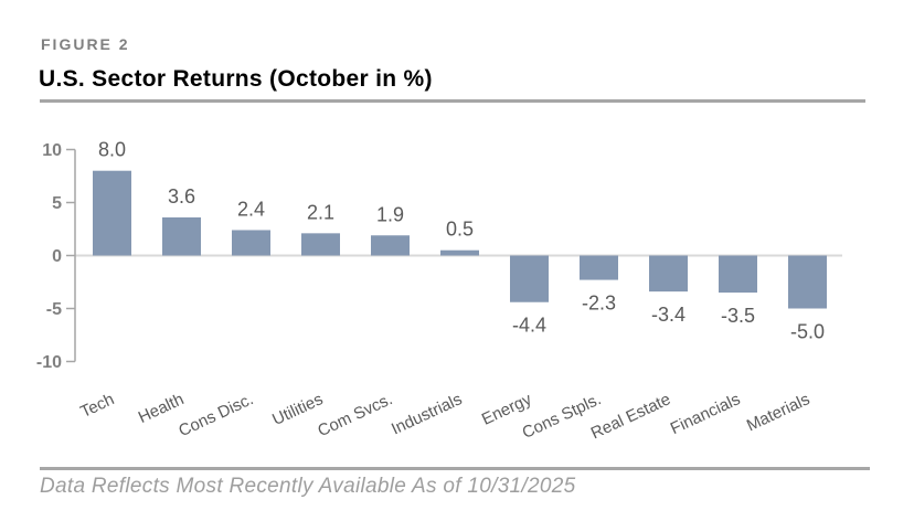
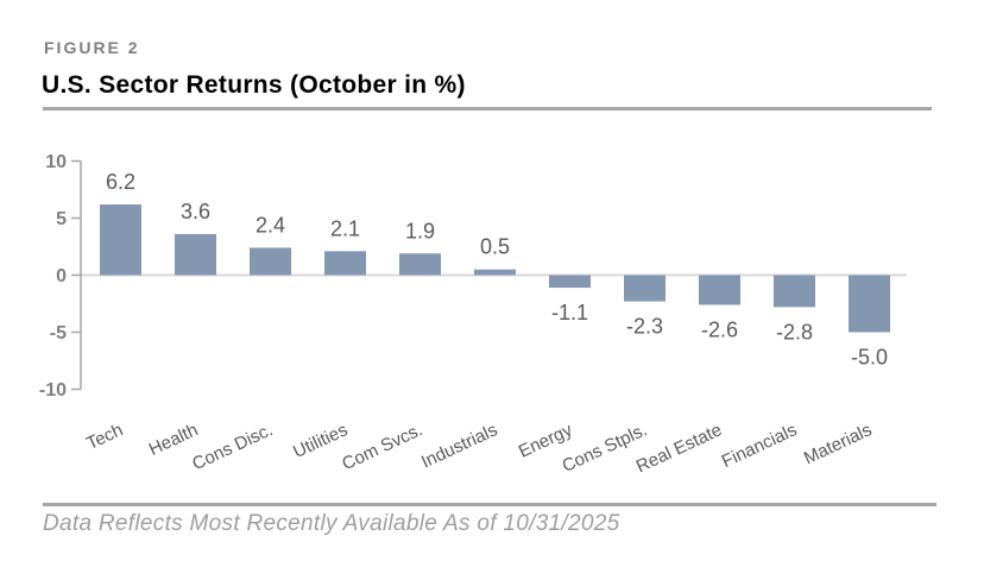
Tech: 8.0 -> 6.2
Energy: -4.4 -> -1.1
Real Estate: -3.4 -> -2.6
Financials: -3.5 -> -2.8
